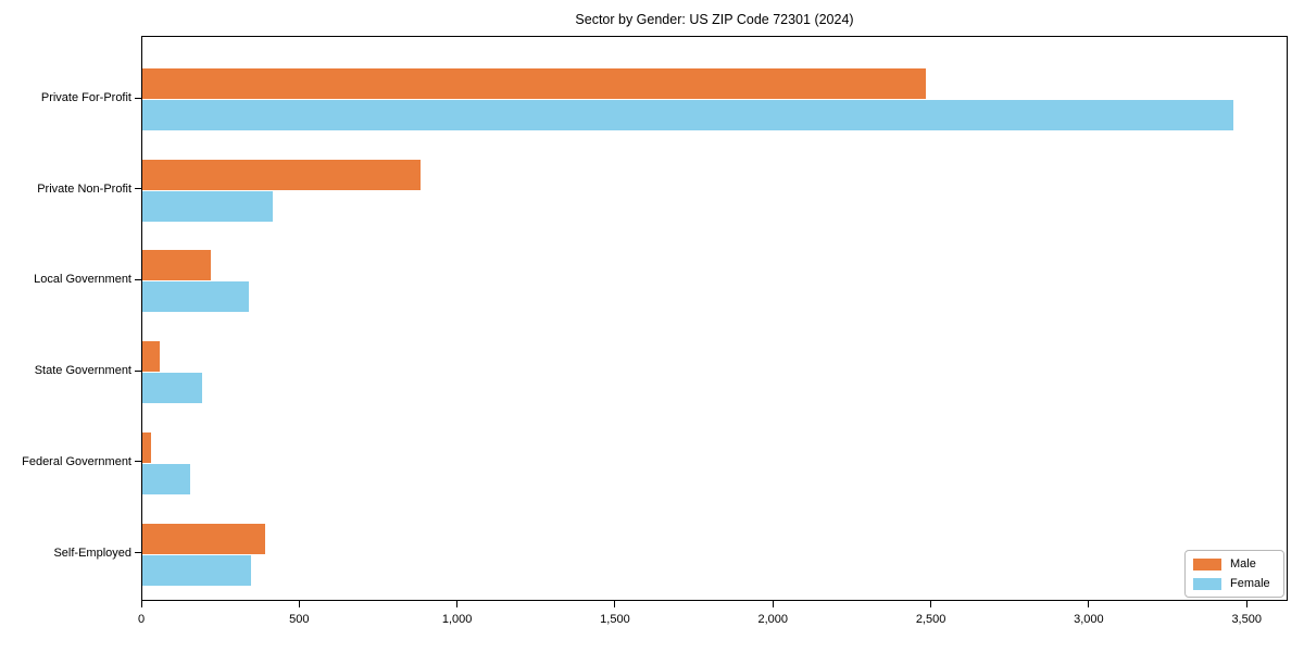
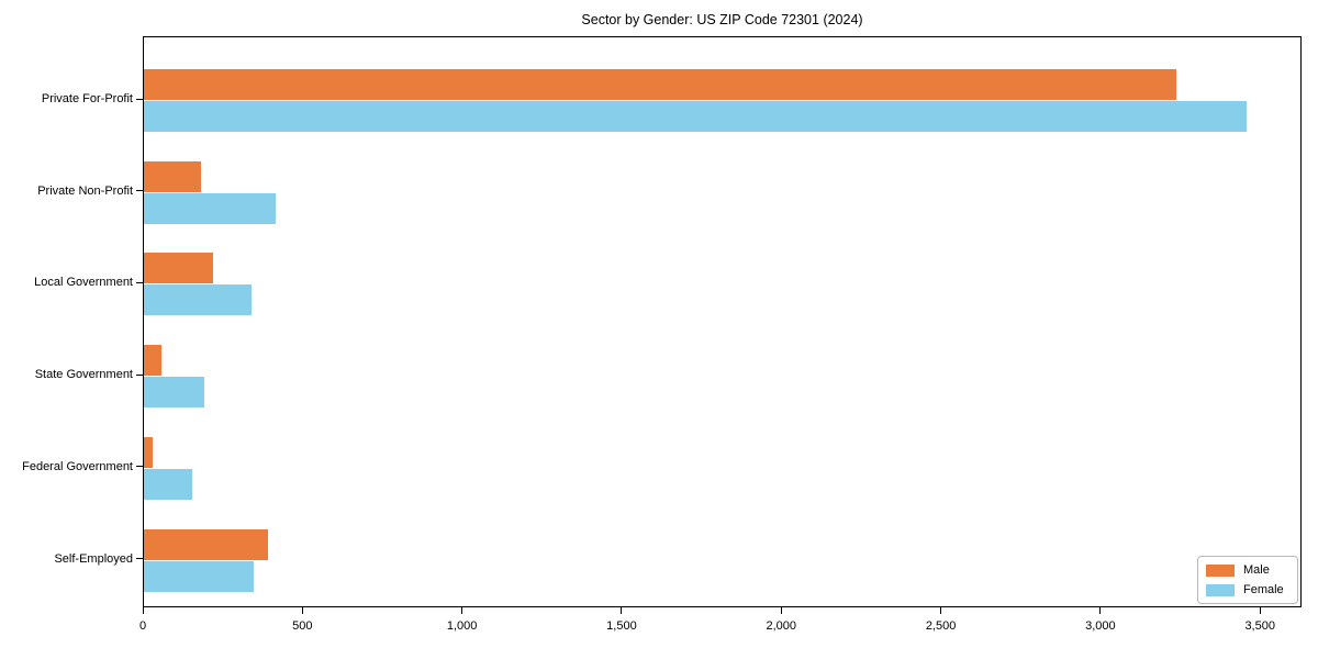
Male/Private For-Profit: 2480 -> 3240
Male/Private Non-Profit: 880 -> 180
